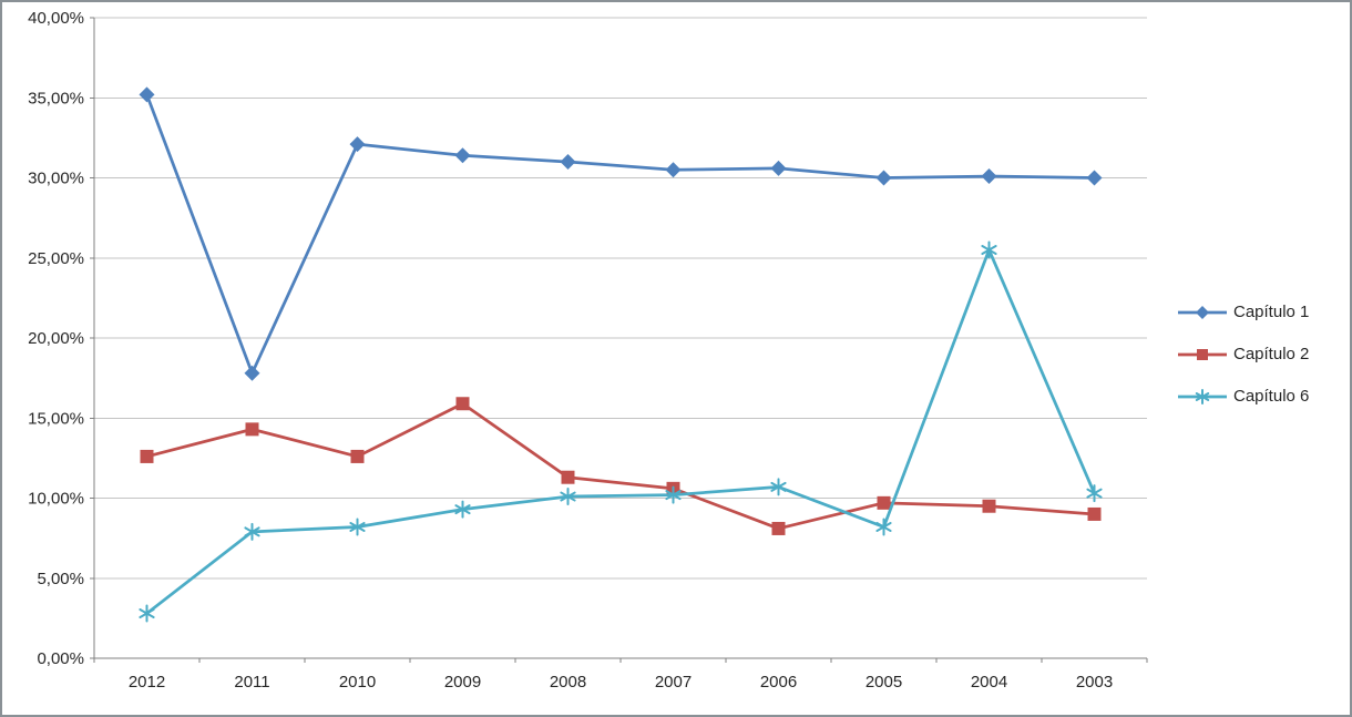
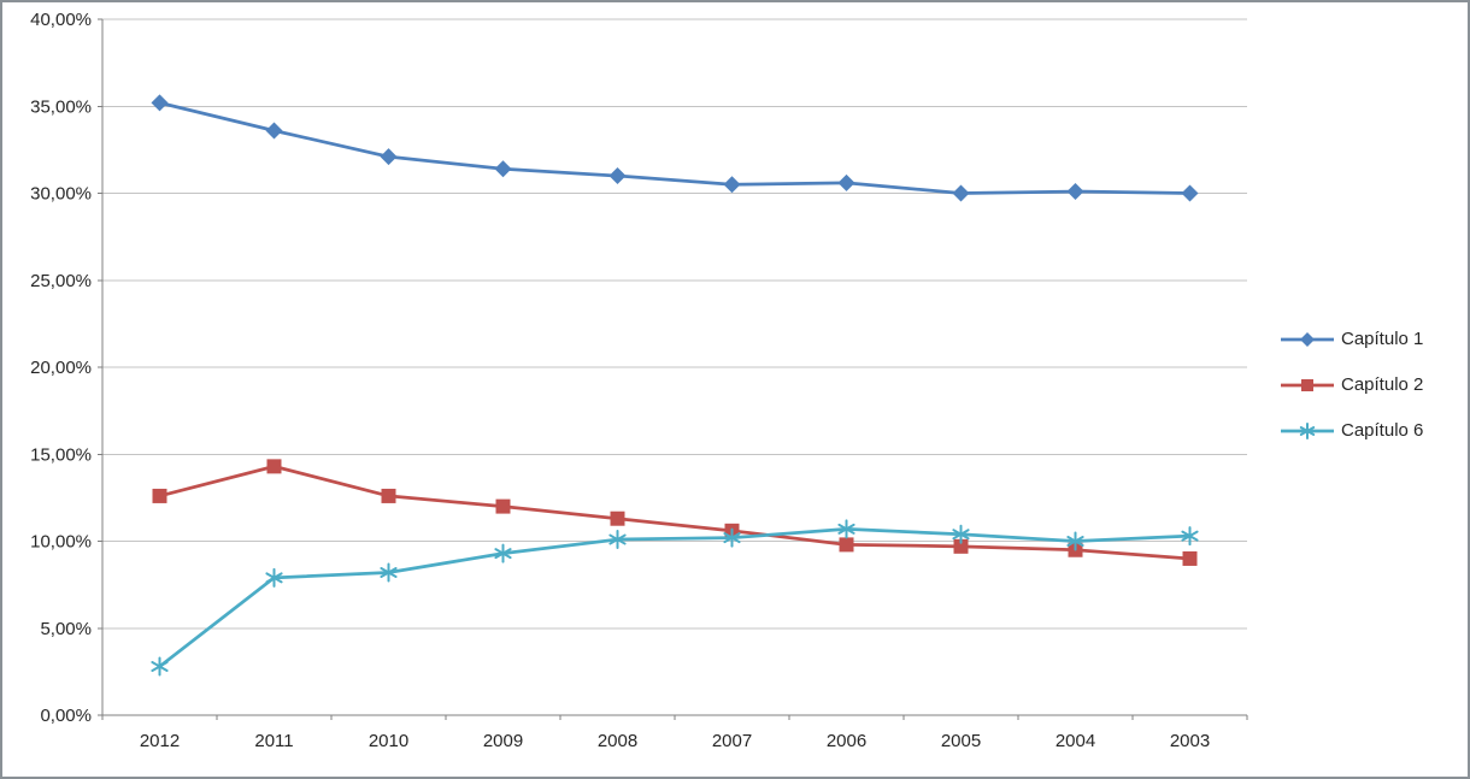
Capítulo 1/2011: 17,8% -> 33,6%
Capítulo 2/2009: 15,9% -> 12,0%
Capítulo 2/2006: 8,1% -> 9,8%
Capítulo 6/2005: 8,2% -> 10,4%
Capítulo 6/2004: 25,5% -> 10,0%
